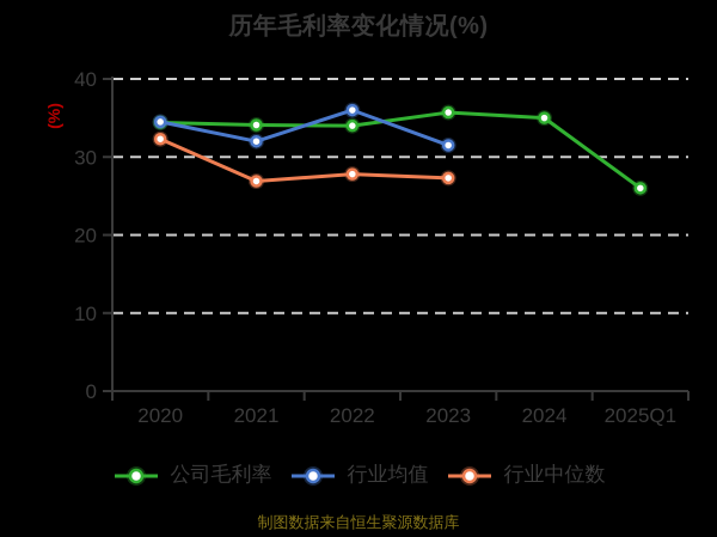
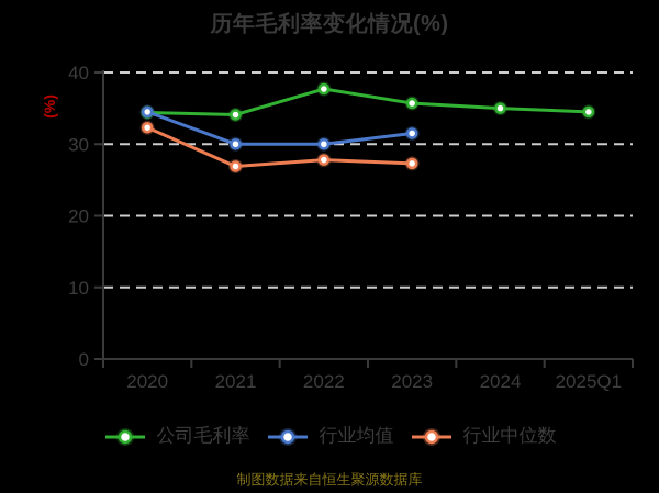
行业均值/2021: 32 -> 30
公司毛利率/2022: 34 -> 38
行业均值/2022: 36 -> 30
公司毛利率/2025Q1: 26 -> 34
